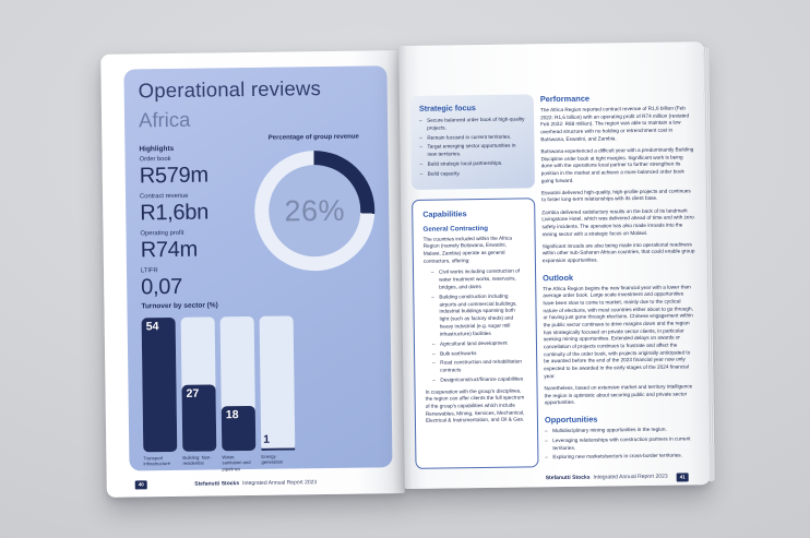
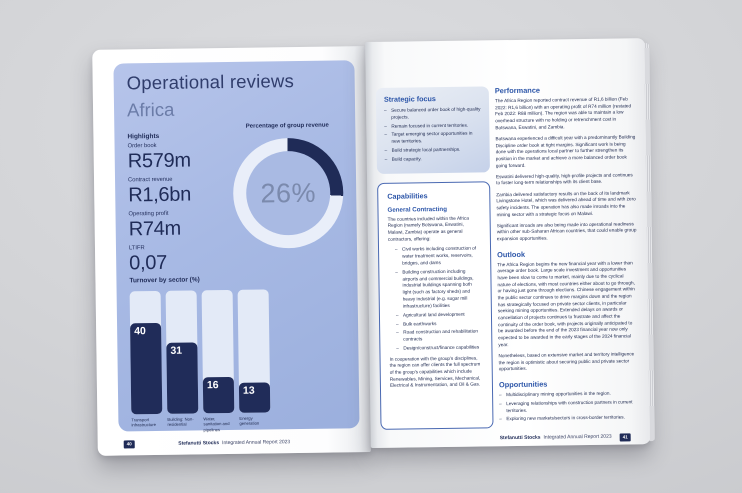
Turnover by sector (%)/Transport infrastructure: 54 -> 40
Turnover by sector (%)/Building: Non-residential: 27 -> 31
Turnover by sector (%)/Water, sanitation and pipelines: 18 -> 16
Turnover by sector (%)/Energy generation: 1 -> 13
